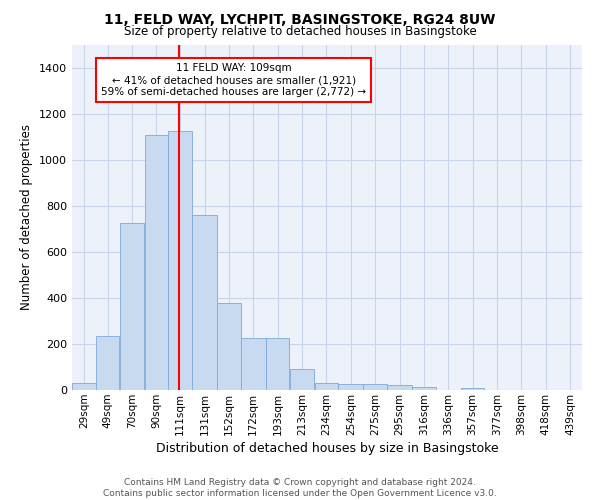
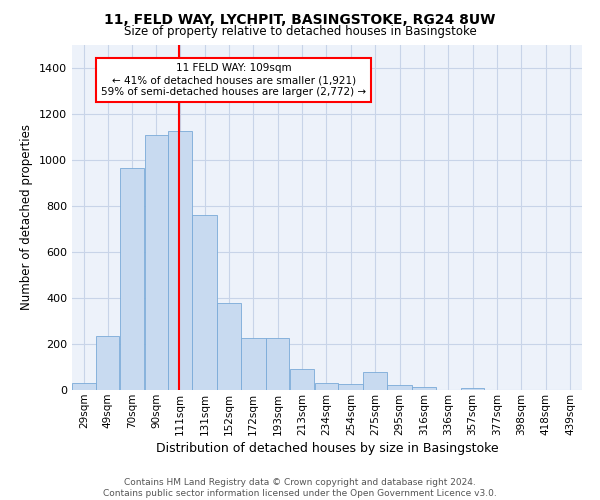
70sqm: 725 -> 965
275sqm: 25 -> 80
